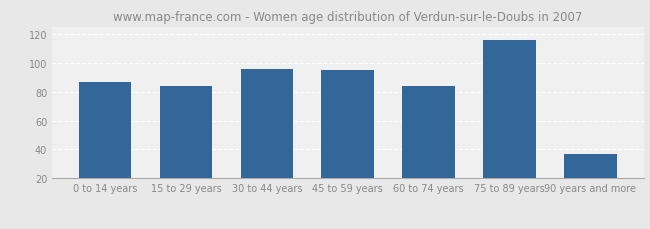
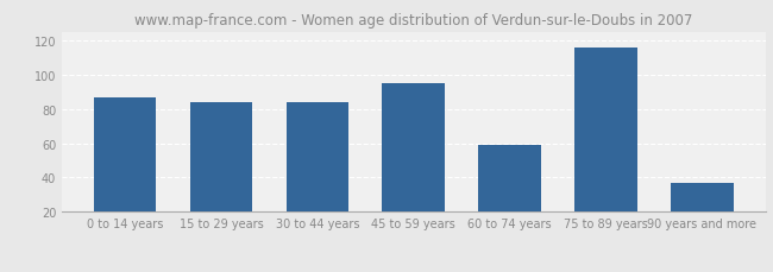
30 to 44 years: 96 -> 84
60 to 74 years: 84 -> 59
